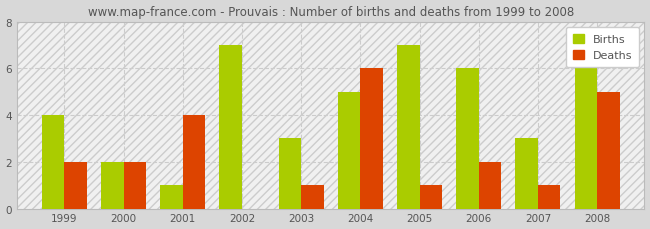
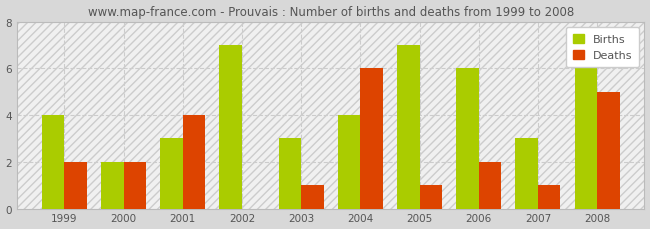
Births/2001: 1 -> 3
Births/2004: 5 -> 4
